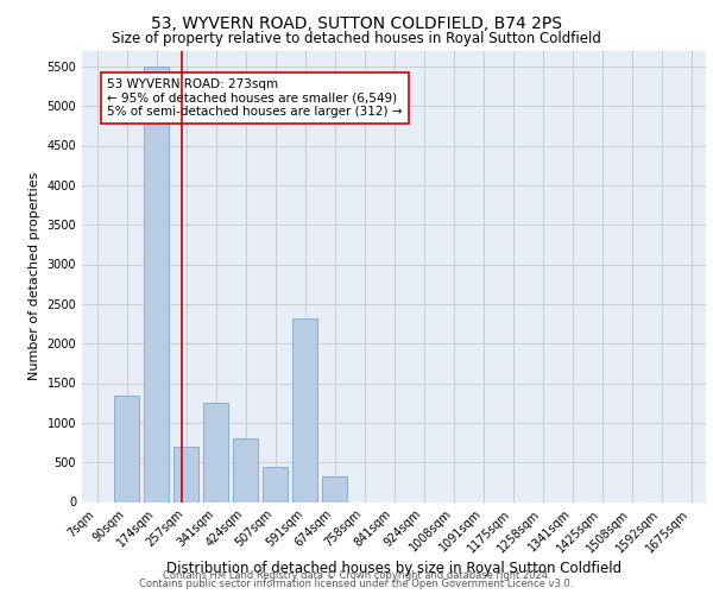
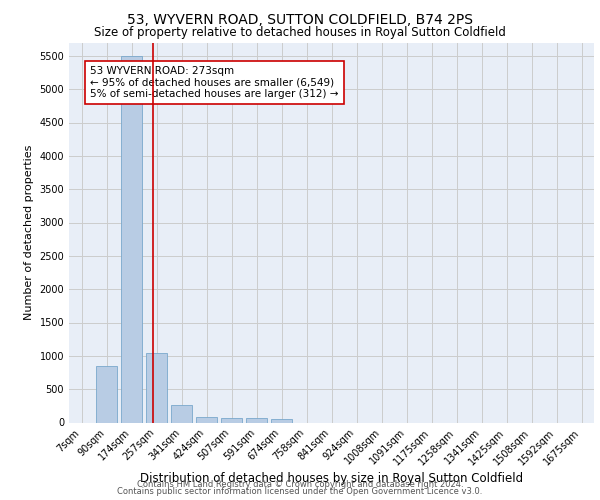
90sqm: 1340 -> 850
257sqm: 700 -> 1050
341sqm: 1260 -> 270
424sqm: 800 -> 80
507sqm: 440 -> 70
591sqm: 2320 -> 70
674sqm: 320 -> 50
